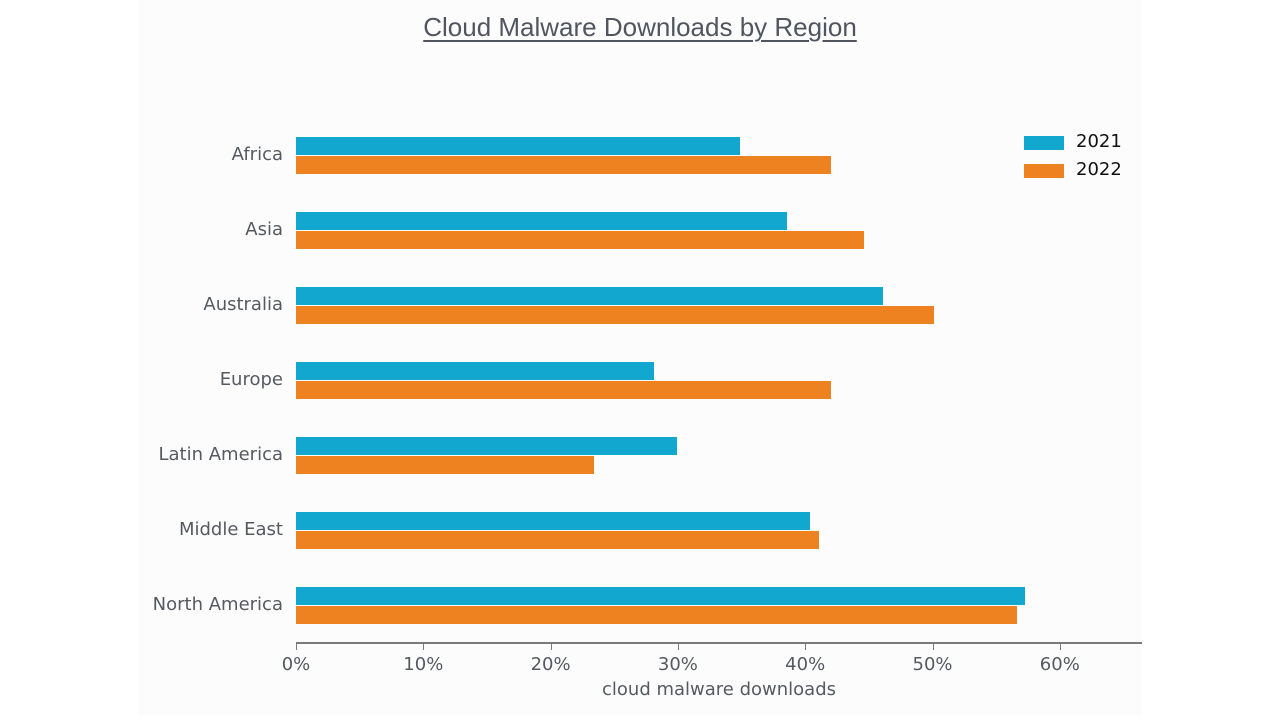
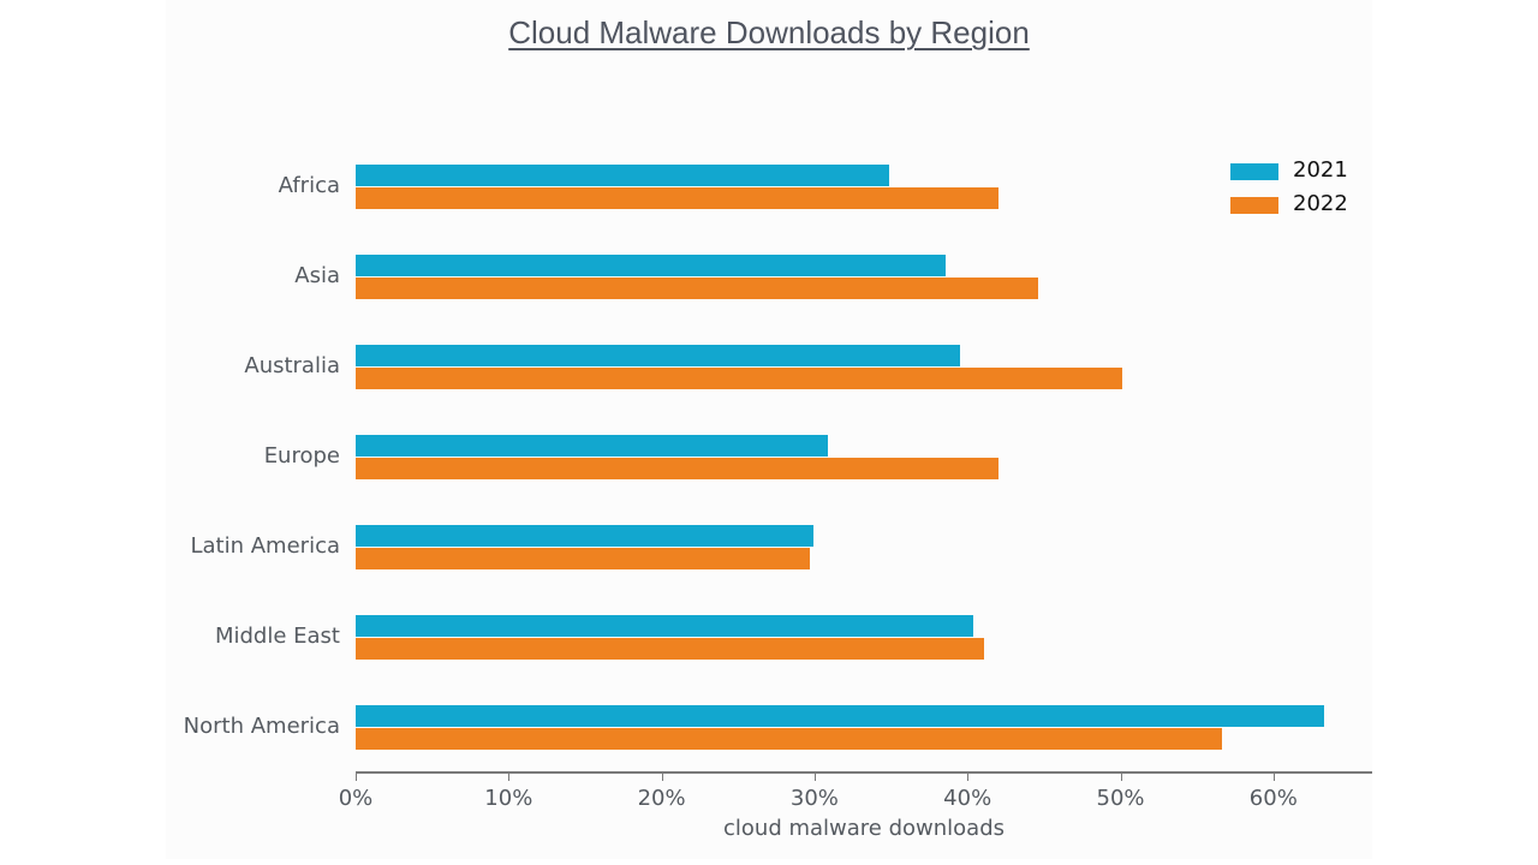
2021/Australia: 46.1% -> 39.5%
2021/Europe: 28.1% -> 30.9%
2022/Latin America: 23.4% -> 29.7%
2021/North America: 57.3% -> 63.3%
